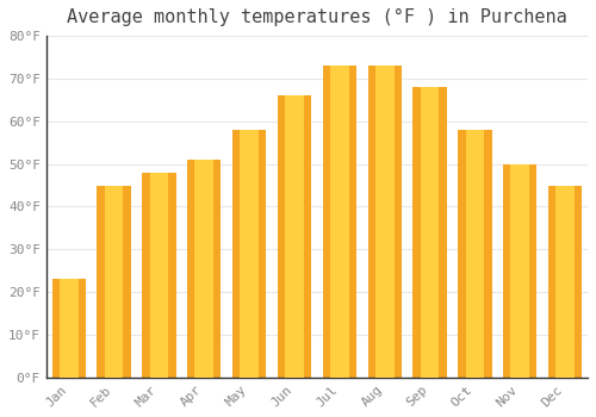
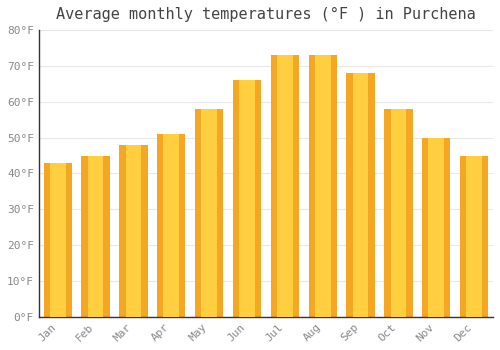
Jan: 23°F -> 43°F
